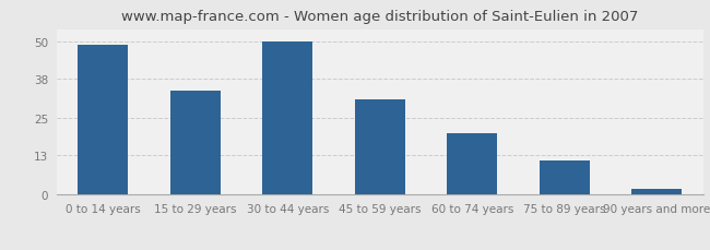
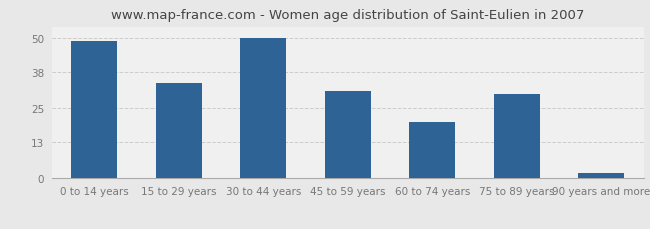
75 to 89 years: 11 -> 30
